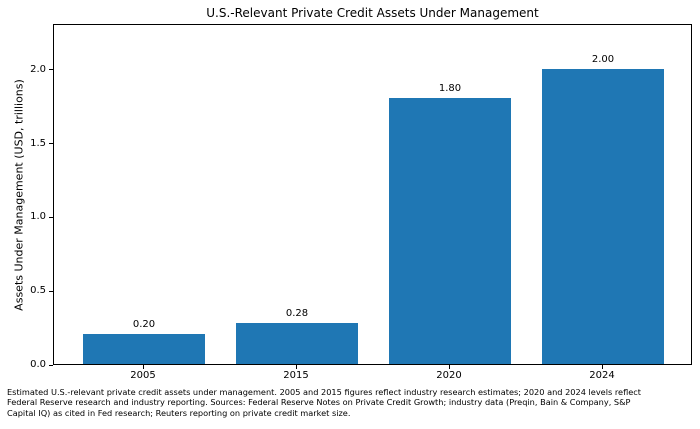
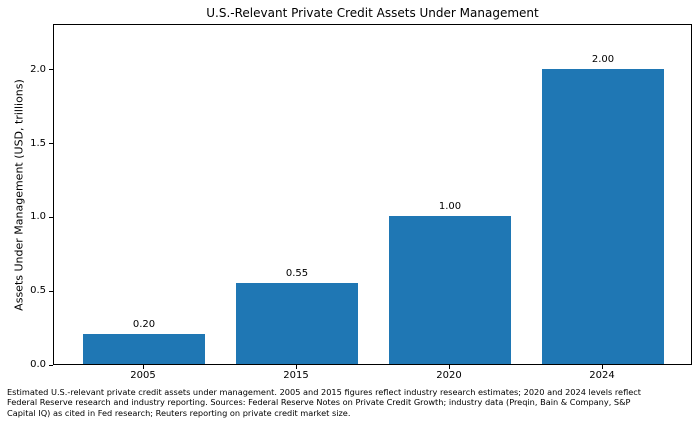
2015: 0.28 -> 0.55
2020: 1.80 -> 1.00
